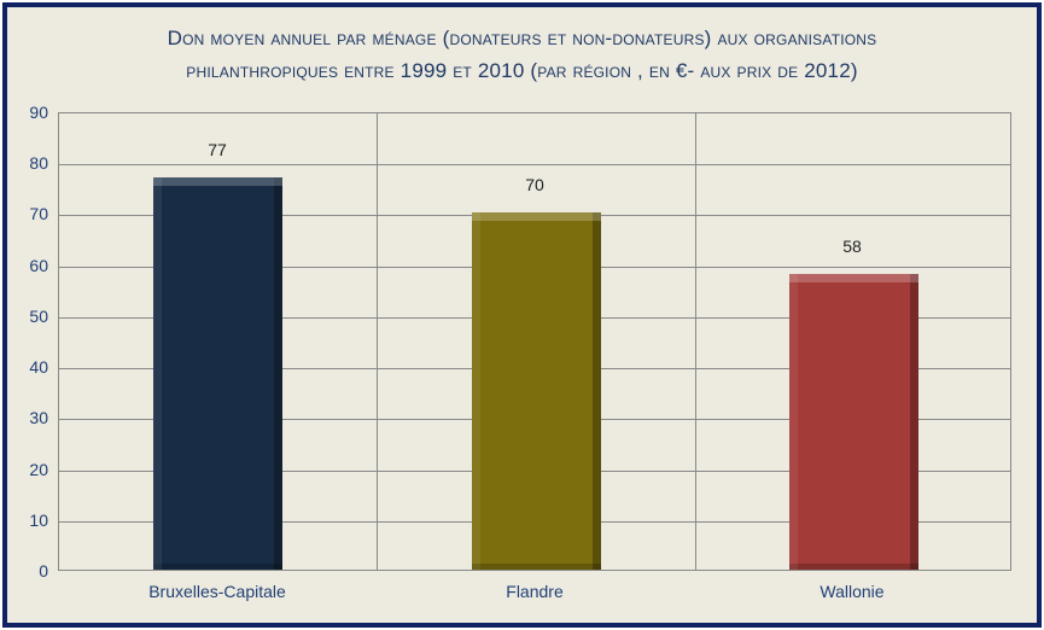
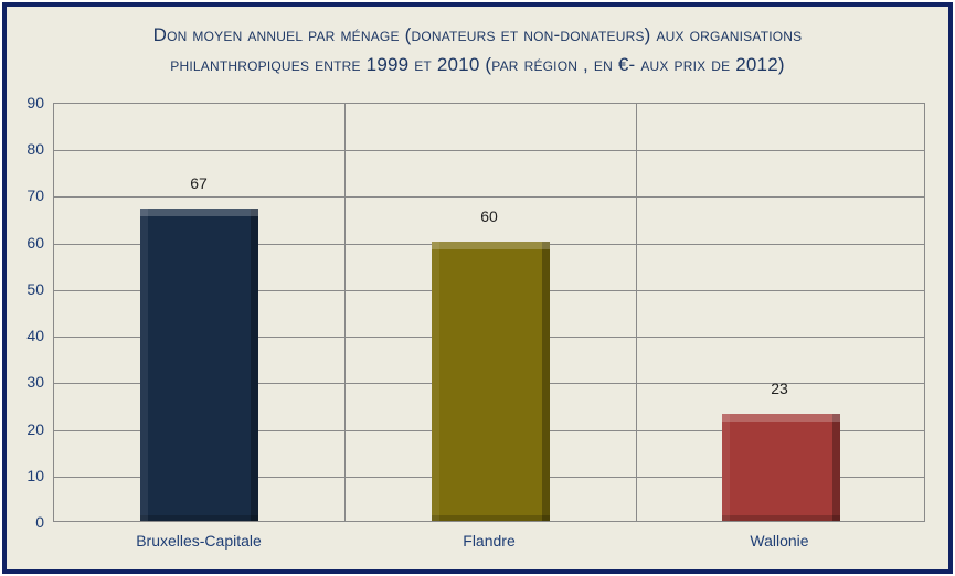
Bruxelles-Capitale: 77 -> 67
Flandre: 70 -> 60
Wallonie: 58 -> 23
